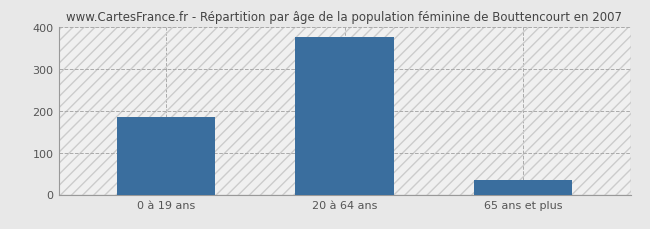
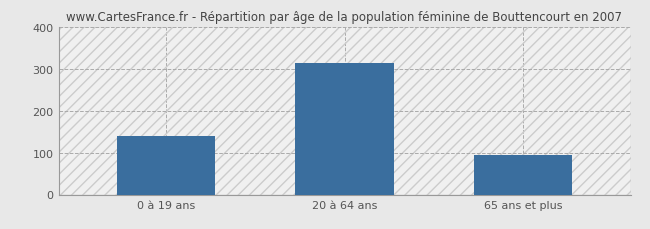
0 à 19 ans: 185 -> 140
20 à 64 ans: 375 -> 313
65 ans et plus: 35 -> 95
